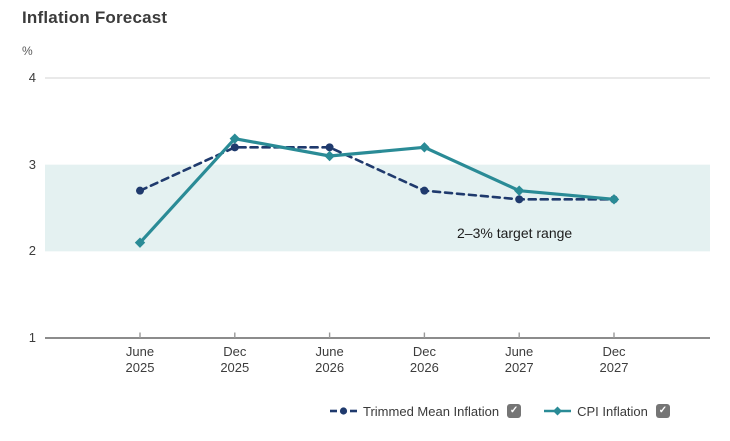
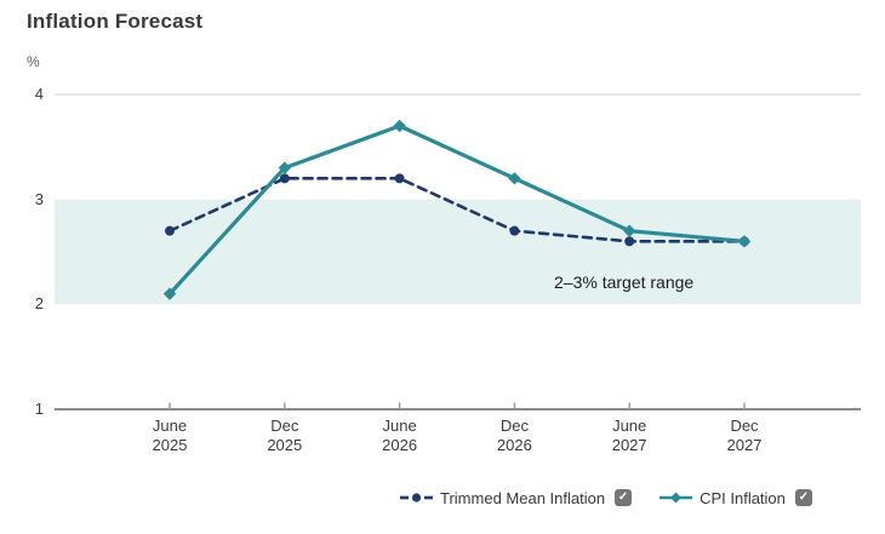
CPI Inflation/June 2026: 3.1 -> 3.7
